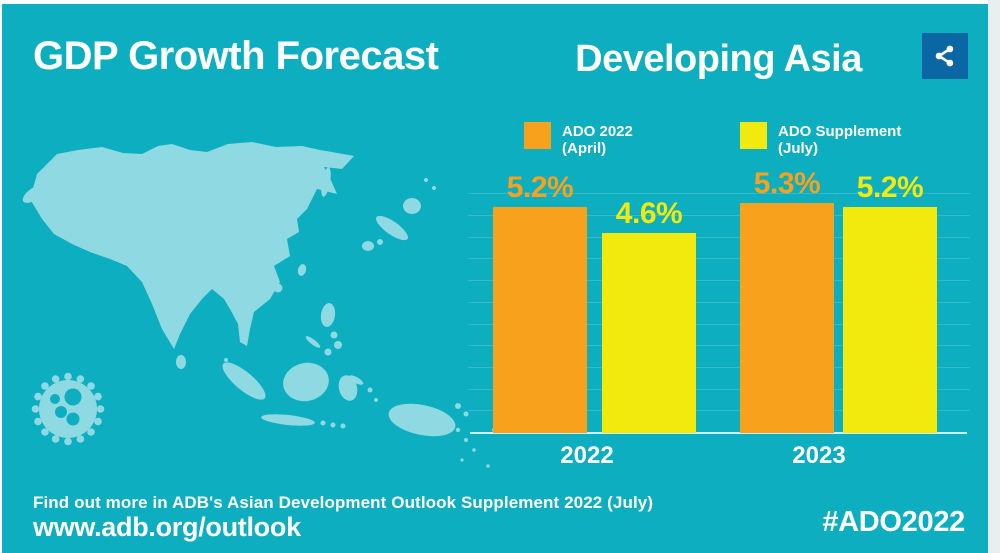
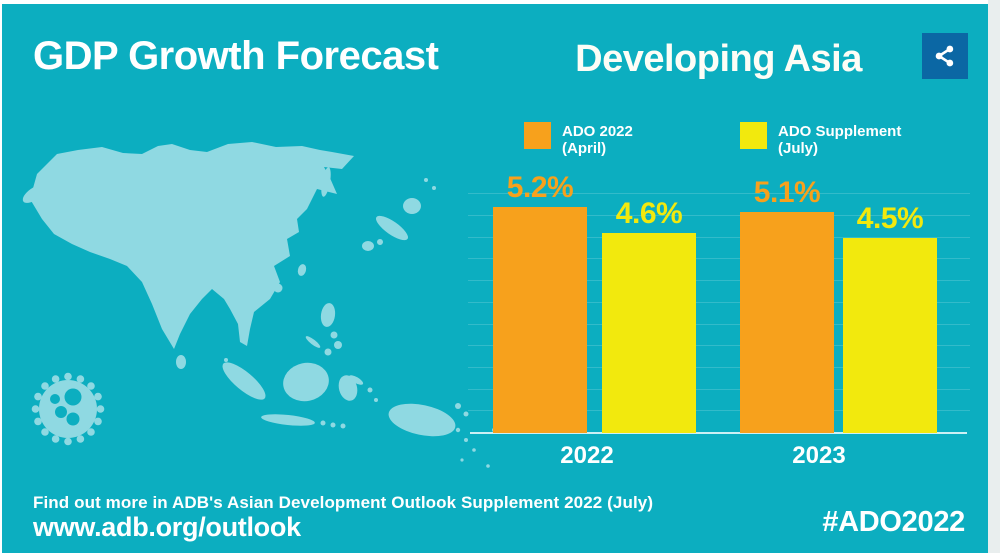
ADO 2022 (April)/2023: 5.3% -> 5.1%
ADO Supplement (July)/2023: 5.2% -> 4.5%
